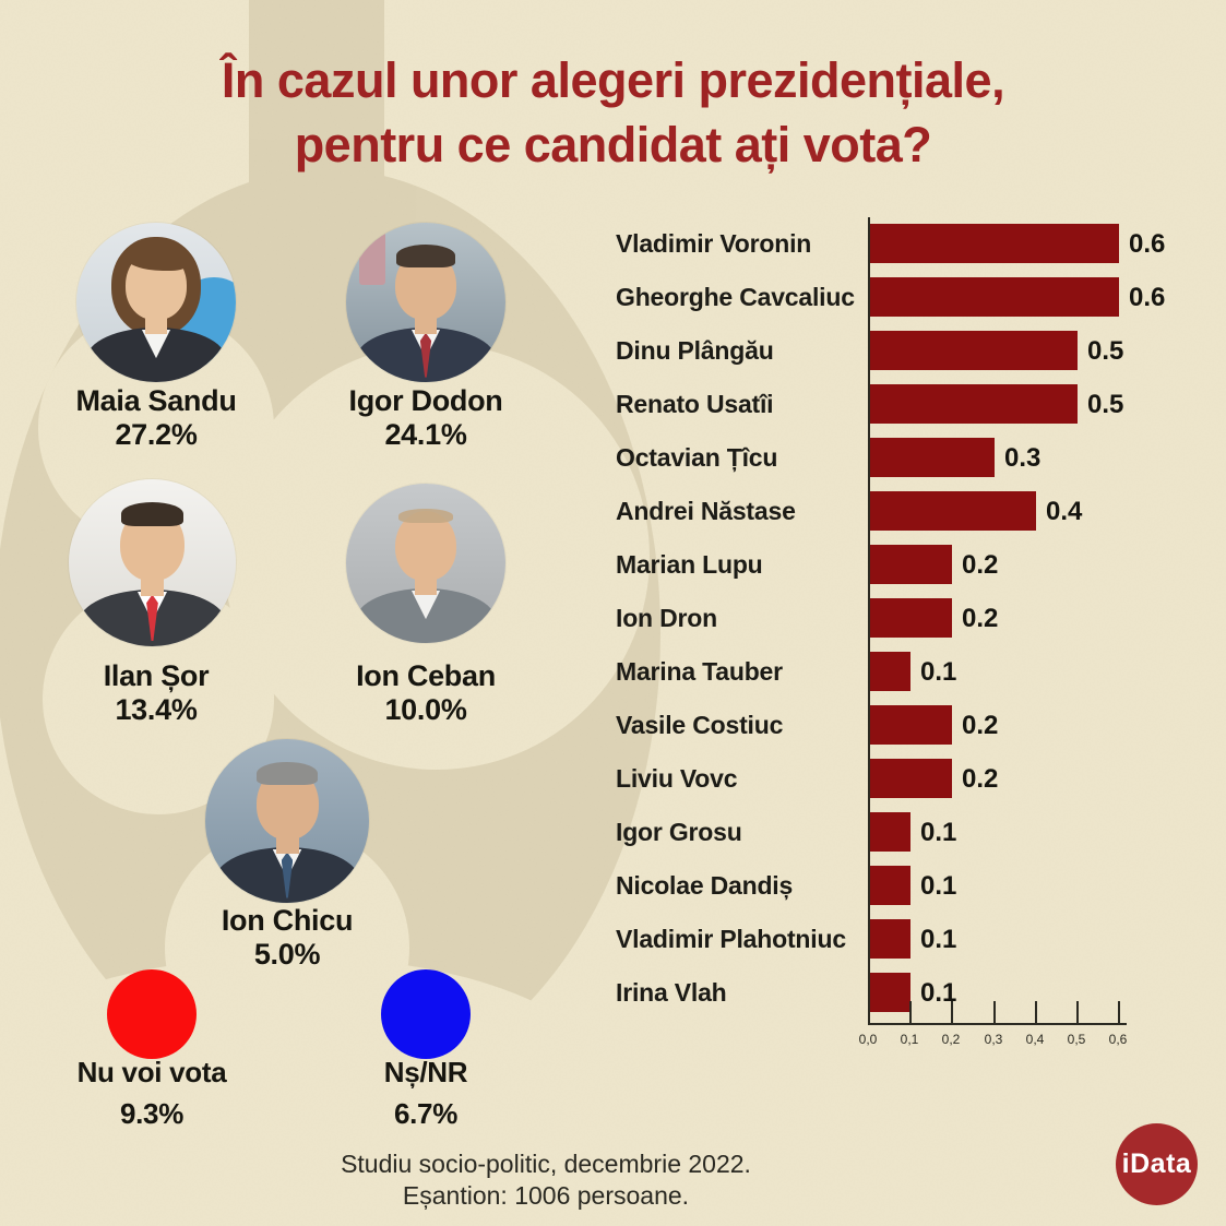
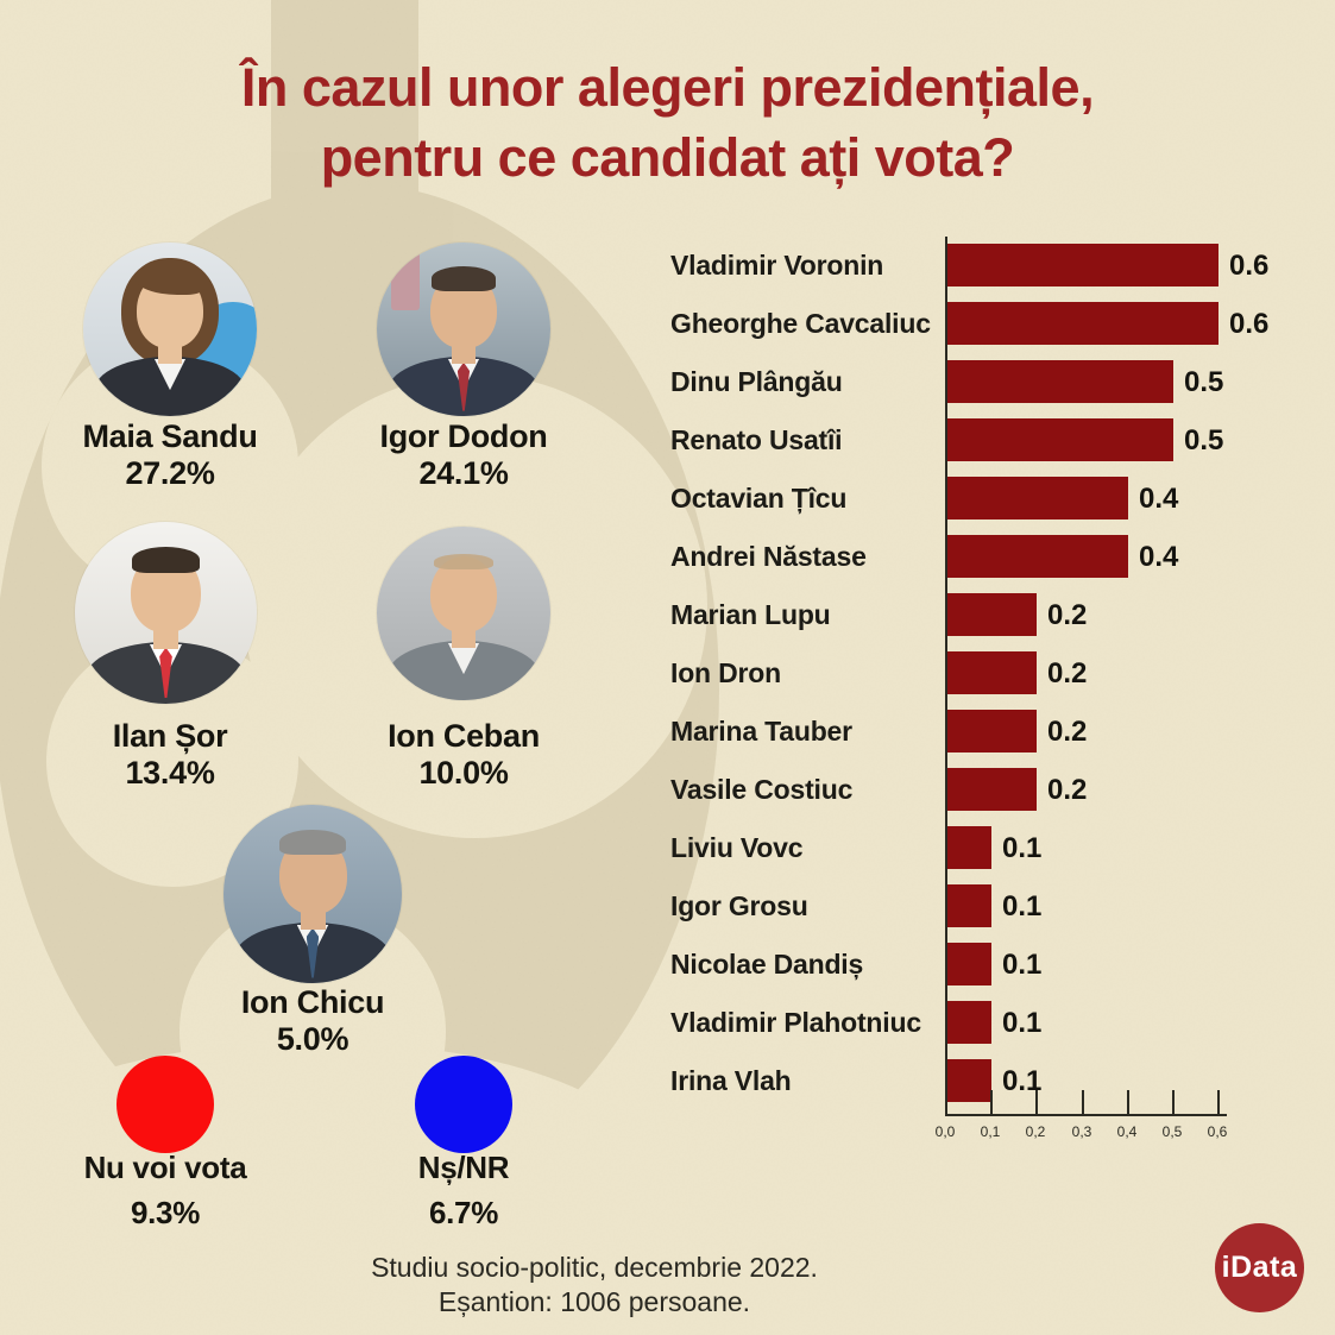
Octavian Țîcu: 0.3 -> 0.4
Marina Tauber: 0.1 -> 0.2
Liviu Vovc: 0.2 -> 0.1
